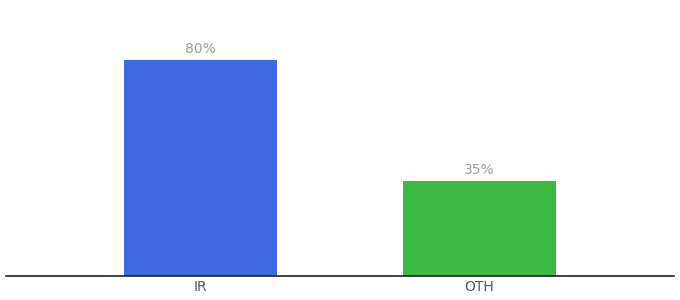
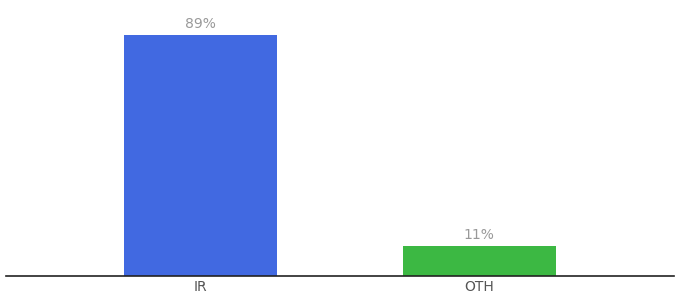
IR: 80% -> 89%
OTH: 35% -> 11%
